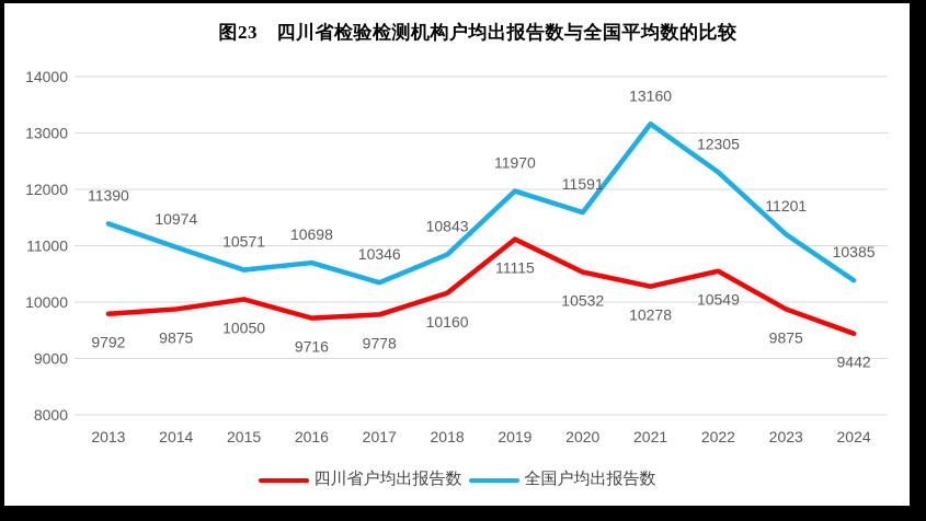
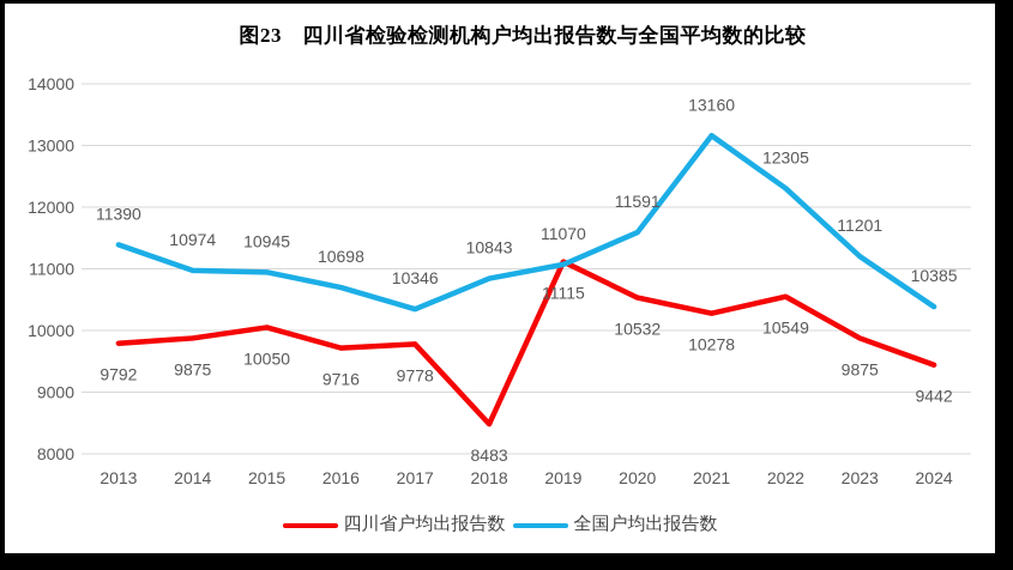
全国户均出报告数/2015: 10571 -> 10945
四川省户均出报告数/2018: 10160 -> 8483
全国户均出报告数/2019: 11970 -> 11070
